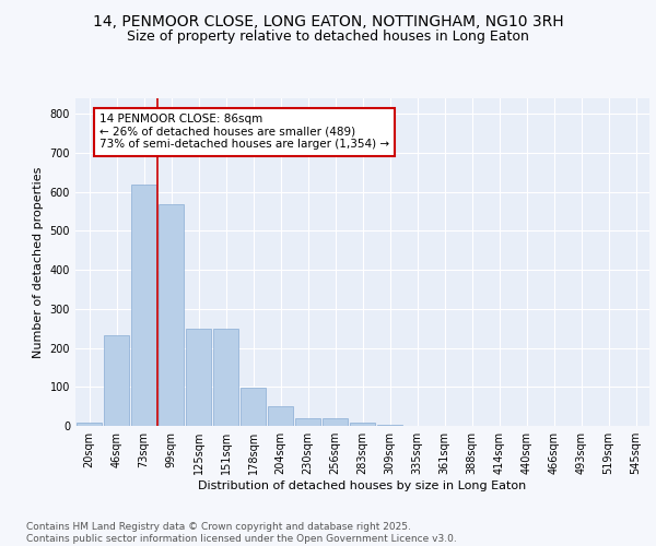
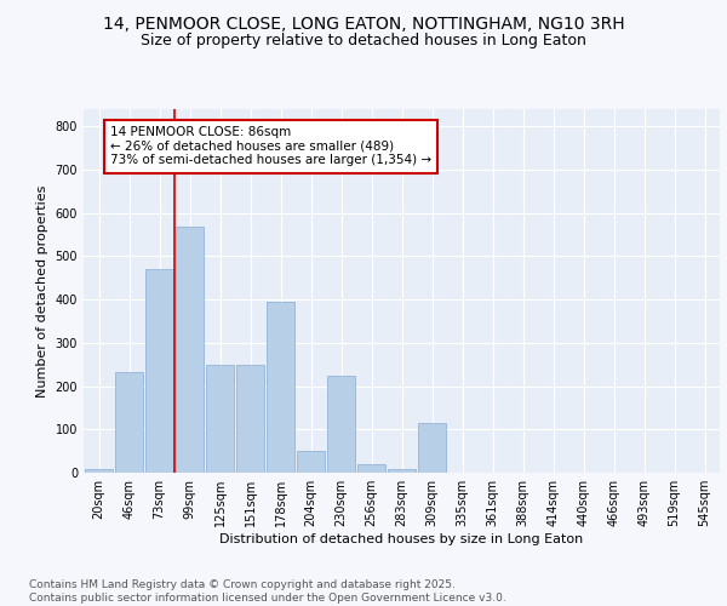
73sqm: 620 -> 470
178sqm: 97 -> 395
230sqm: 20 -> 225
309sqm: 3 -> 115
